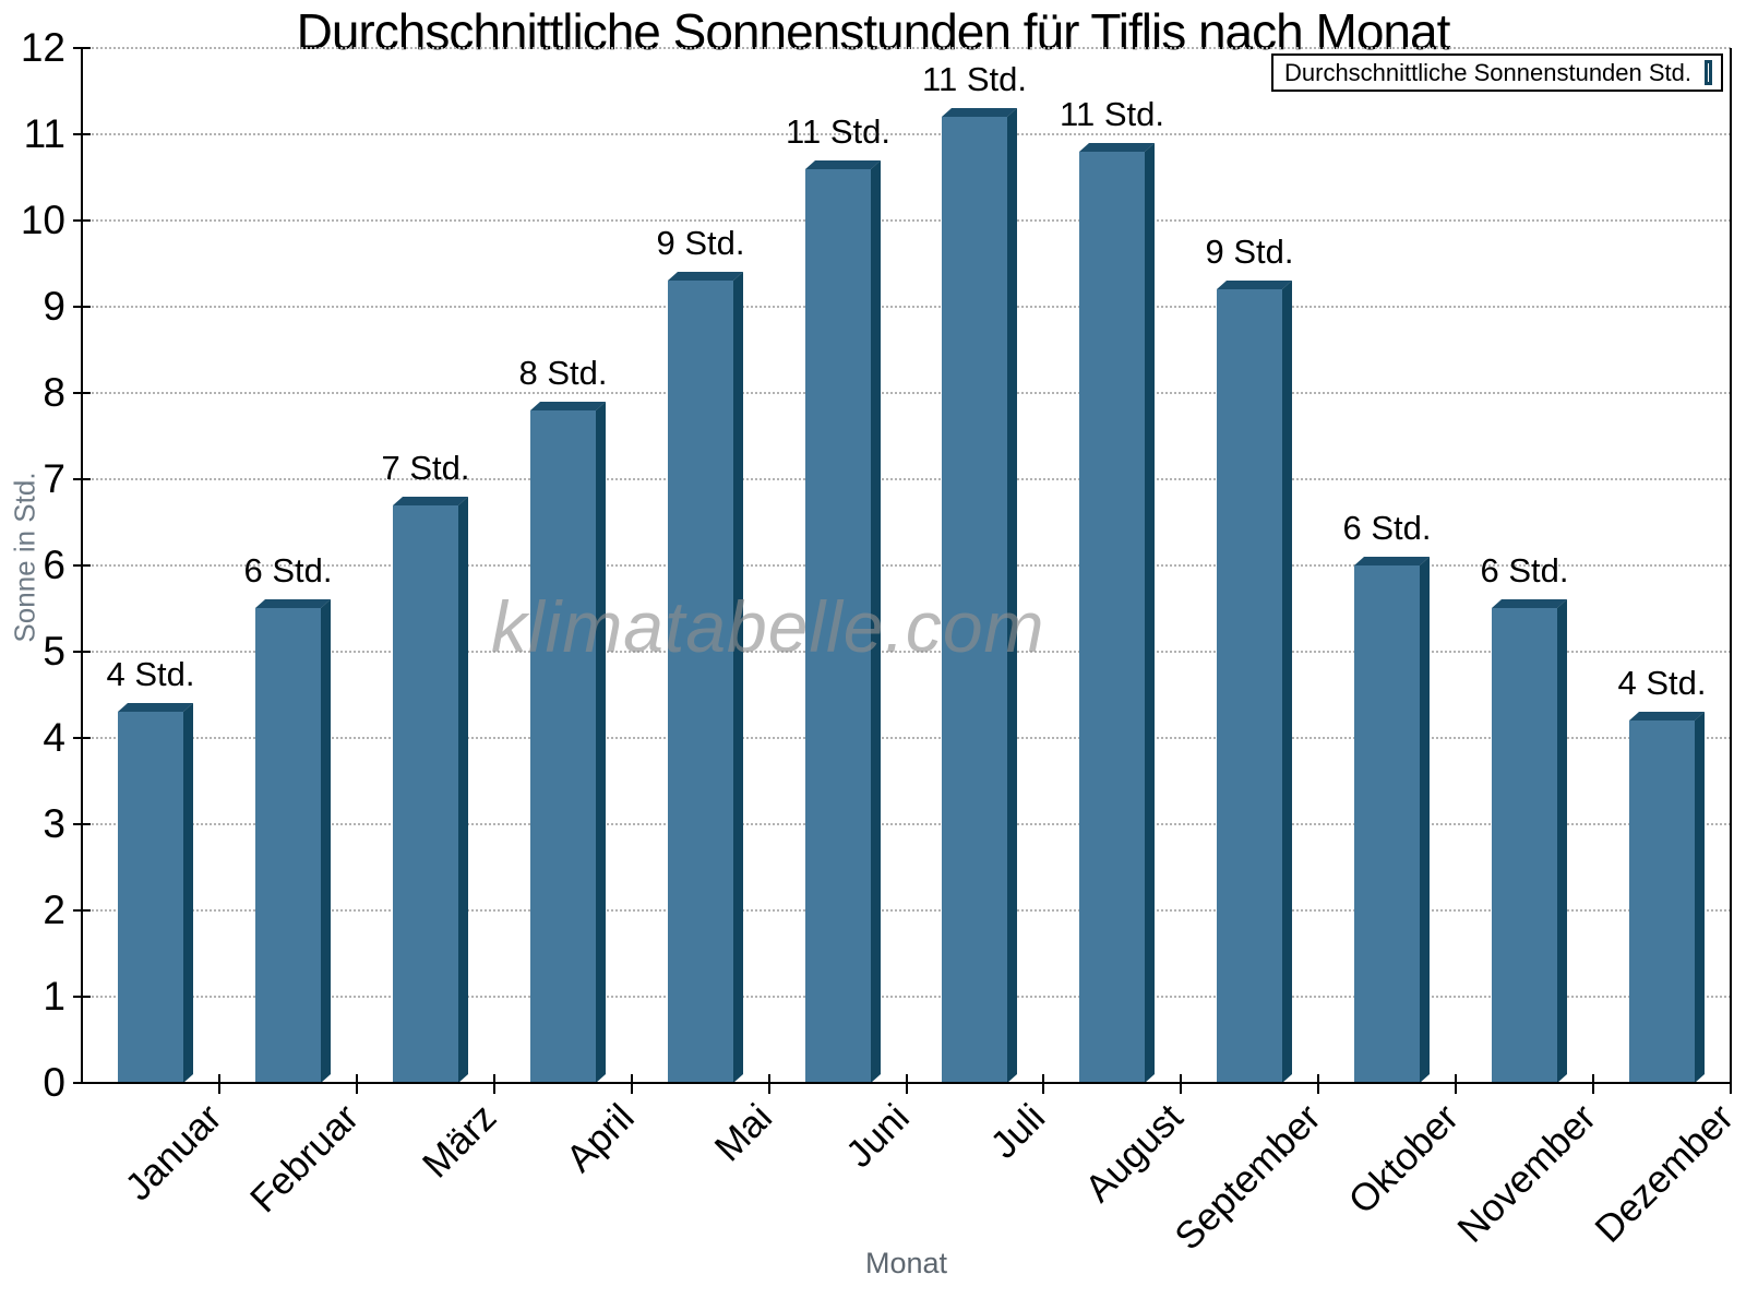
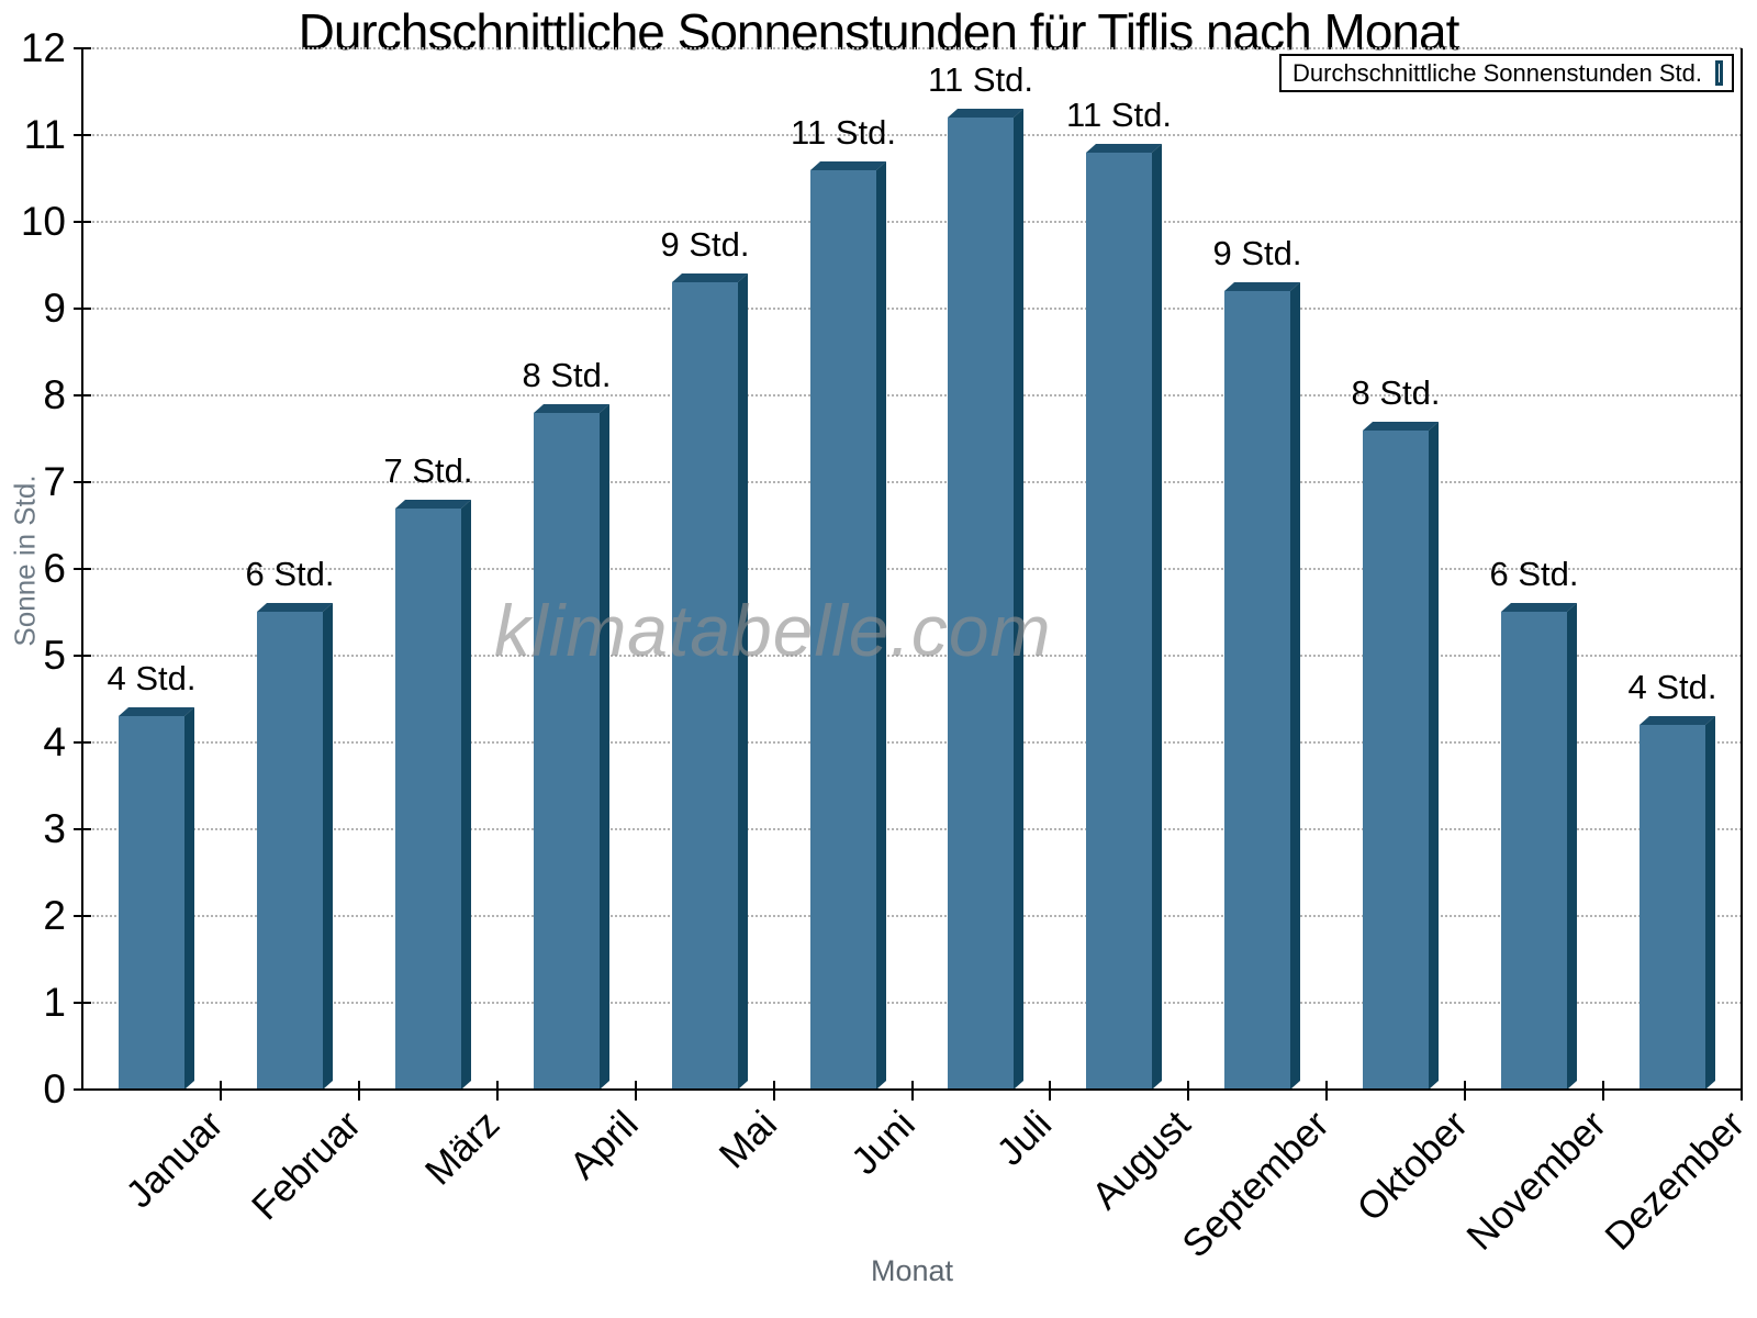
Oktober: 6 -> 8
